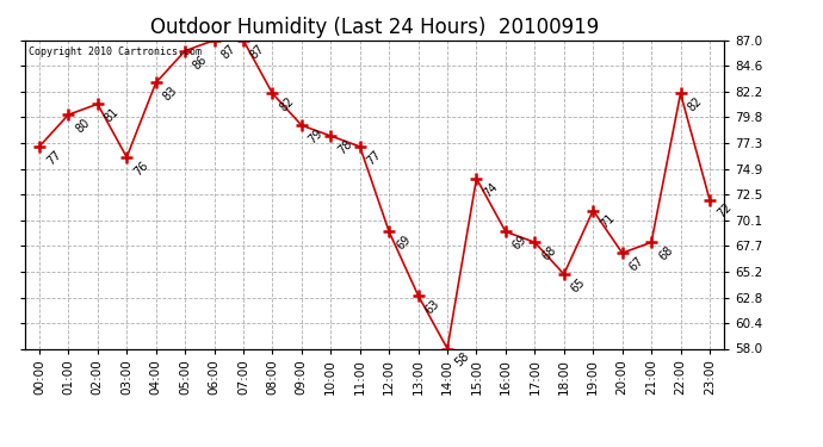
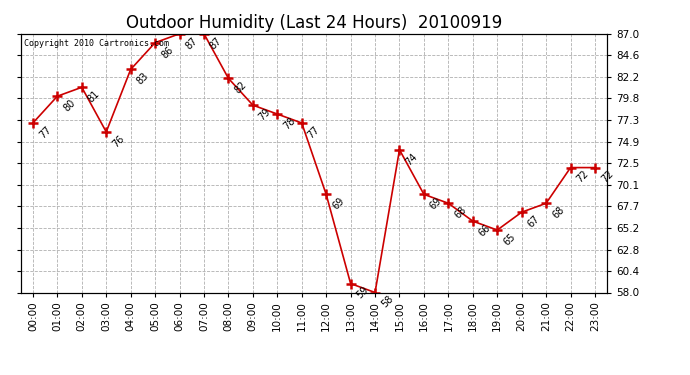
13:00: 63 -> 59
18:00: 65 -> 66
19:00: 71 -> 65
22:00: 82 -> 72
